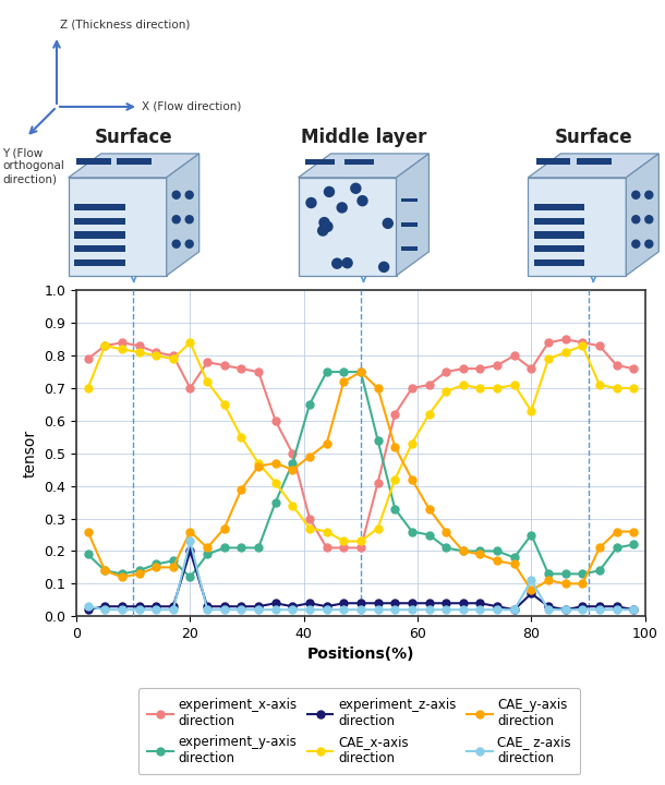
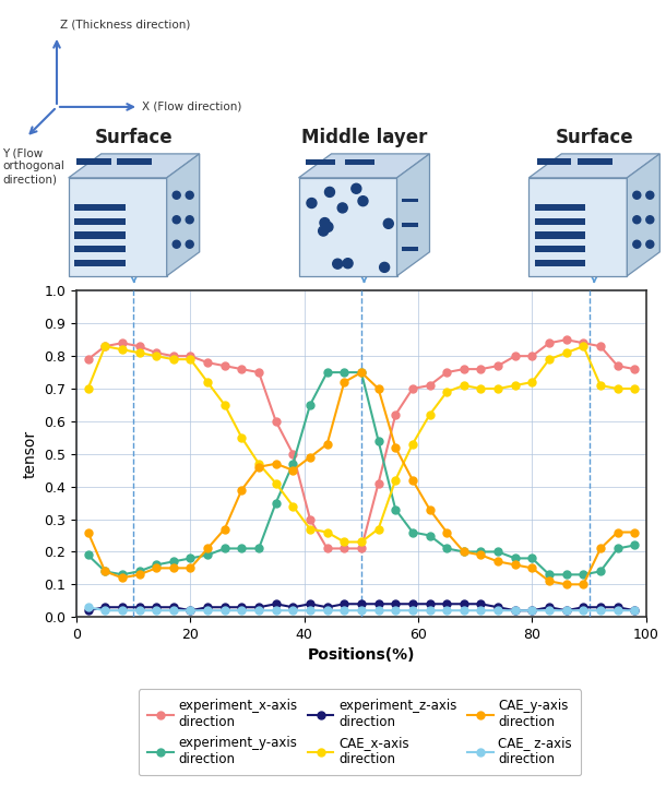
experiment_x-axis direction/20: 0.70 -> 0.80
experiment_y-axis direction/20: 0.12 -> 0.18
experiment_z-axis direction/20: 0.20 -> 0.02
CAE_x-axis direction/20: 0.84 -> 0.79
CAE_y-axis direction/20: 0.26 -> 0.15
CAE_ z-axis direction/20: 0.23 -> 0.02
experiment_x-axis direction/80: 0.76 -> 0.80
experiment_y-axis direction/80: 0.25 -> 0.18
experiment_z-axis direction/80: 0.07 -> 0.02
CAE_x-axis direction/80: 0.63 -> 0.72
CAE_y-axis direction/80: 0.08 -> 0.15
CAE_ z-axis direction/80: 0.11 -> 0.02
